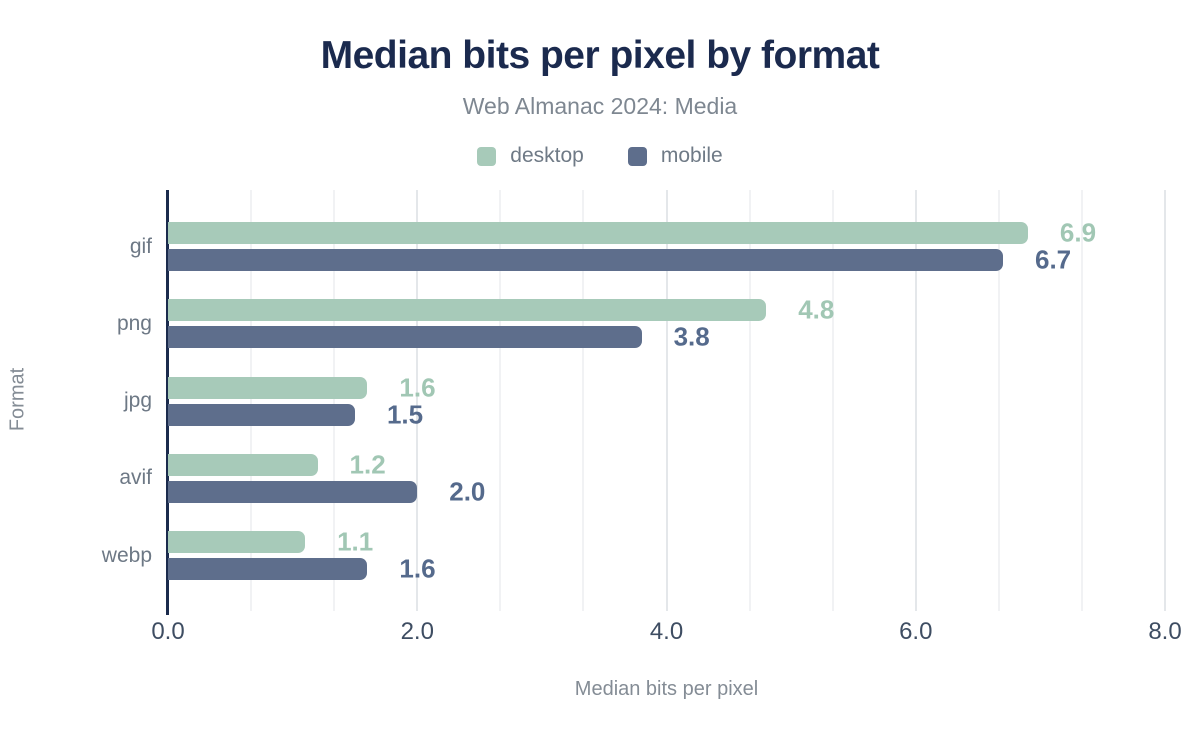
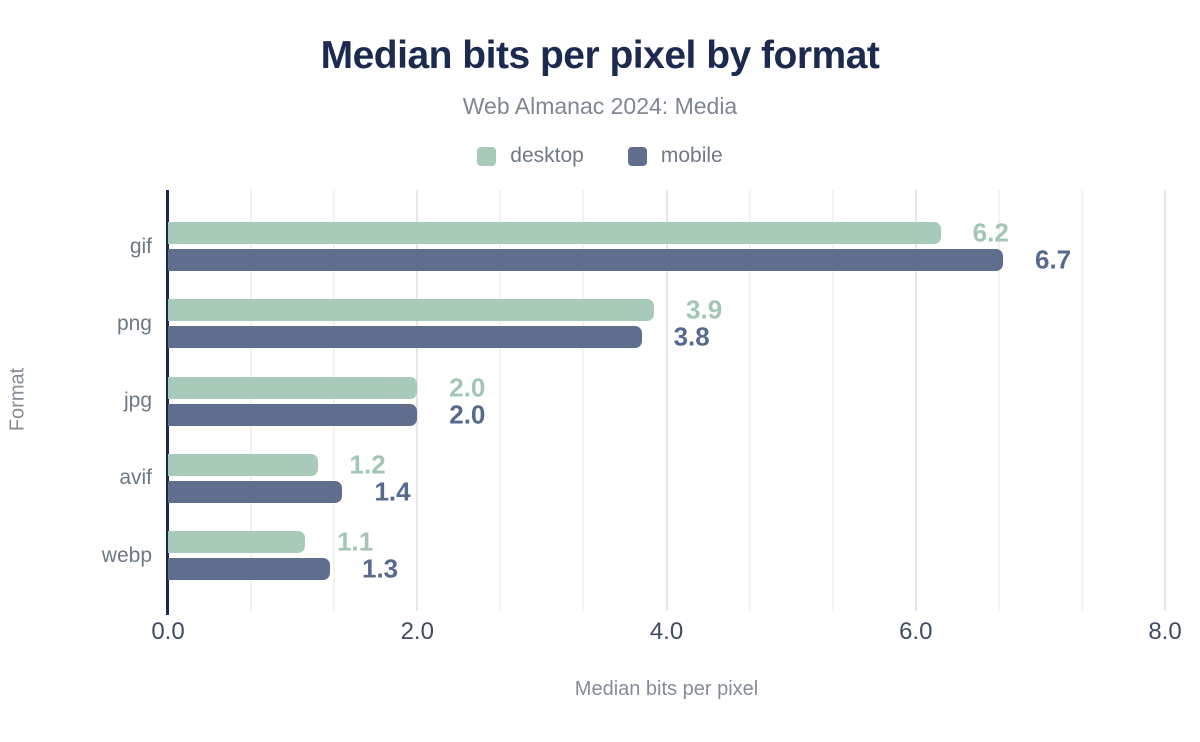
desktop/gif: 6.9 -> 6.2
desktop/png: 4.8 -> 3.9
desktop/jpg: 1.6 -> 2.0
mobile/jpg: 1.5 -> 2.0
mobile/avif: 2.0 -> 1.4
mobile/webp: 1.6 -> 1.3
